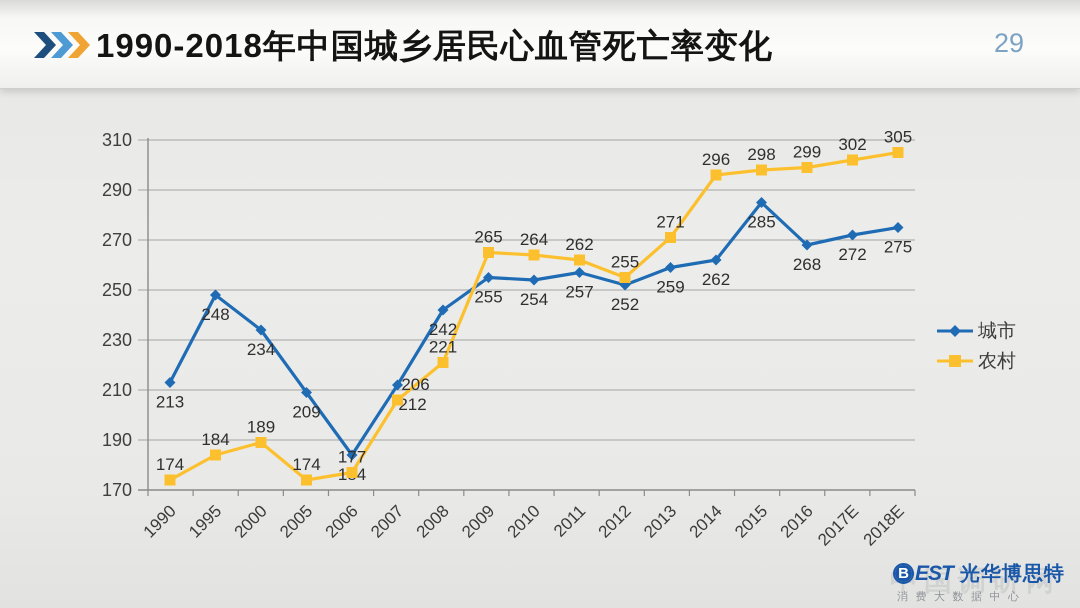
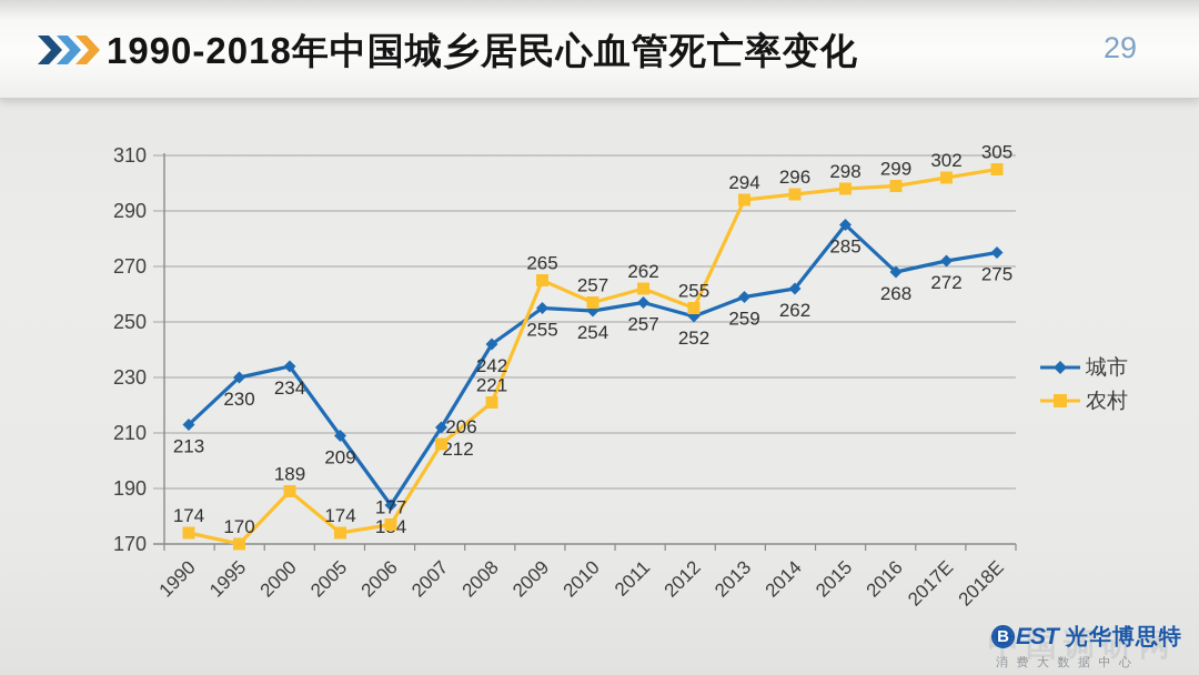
城市/1995: 248 -> 230
农村/1995: 184 -> 170
农村/2010: 264 -> 257
农村/2013: 271 -> 294
